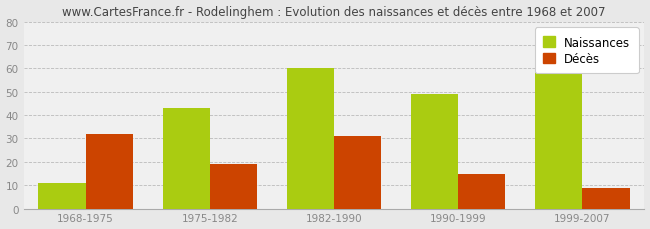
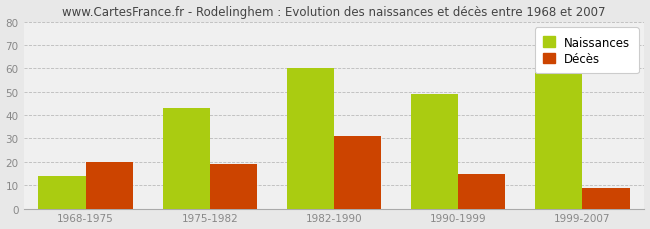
Naissances/1968-1975: 11 -> 14
Décès/1968-1975: 32 -> 20
